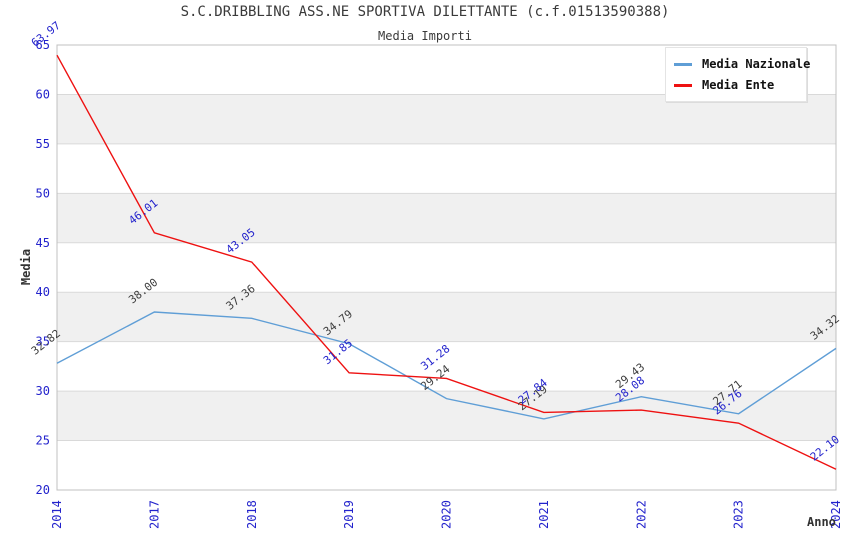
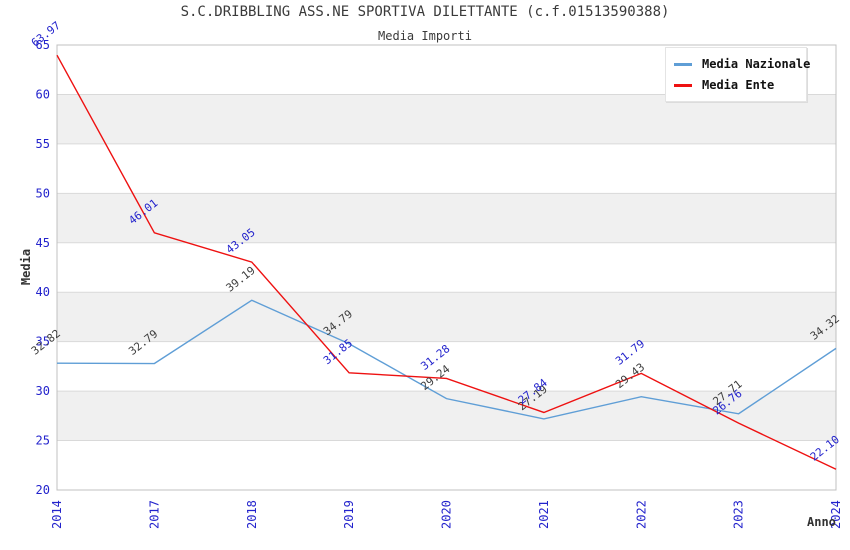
Media Nazionale/2017: 38.00 -> 32.79
Media Nazionale/2018: 37.36 -> 39.19
Media Ente/2022: 28.08 -> 31.79
